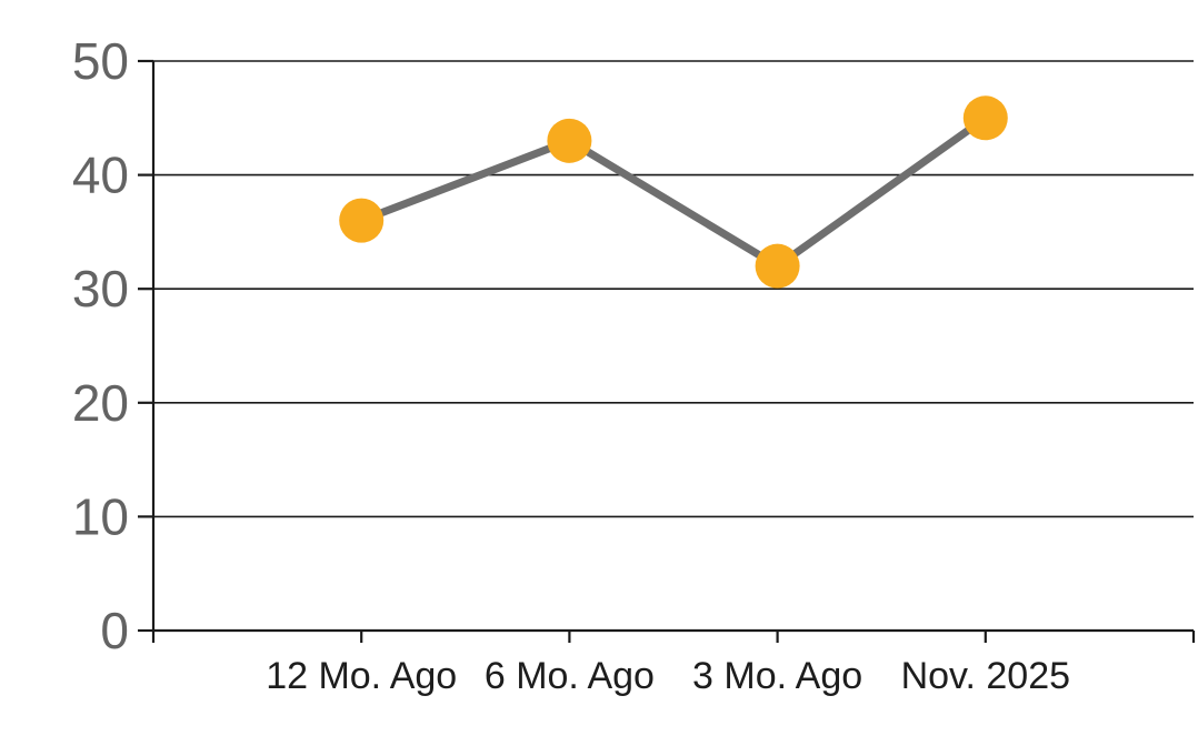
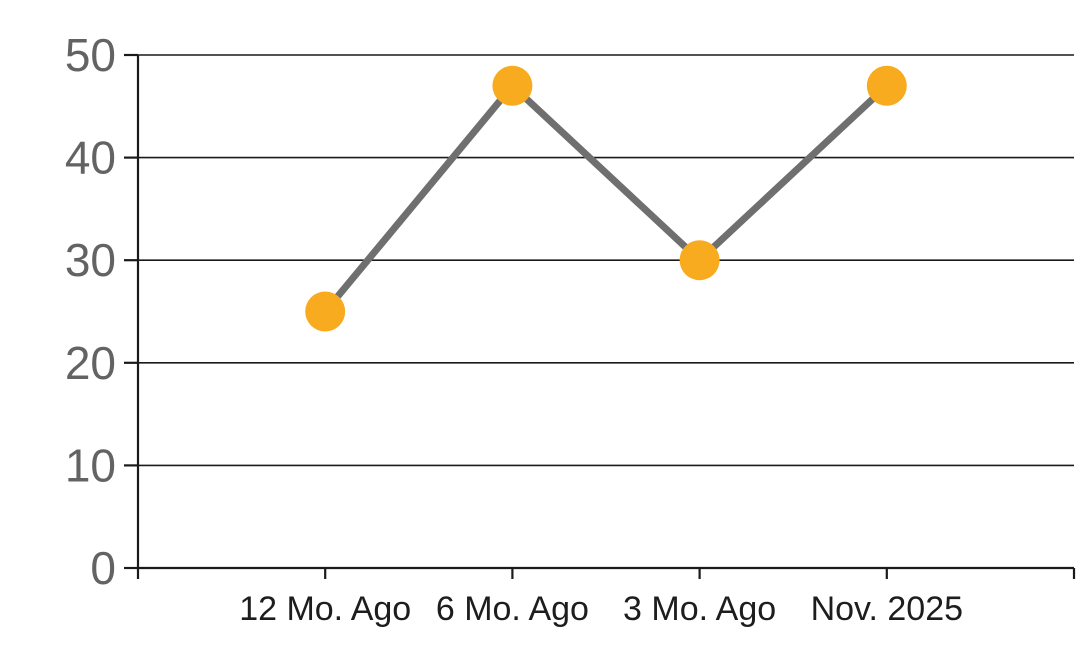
12 Mo. Ago: 36 -> 25
6 Mo. Ago: 43 -> 47
3 Mo. Ago: 32 -> 30
Nov. 2025: 45 -> 47
